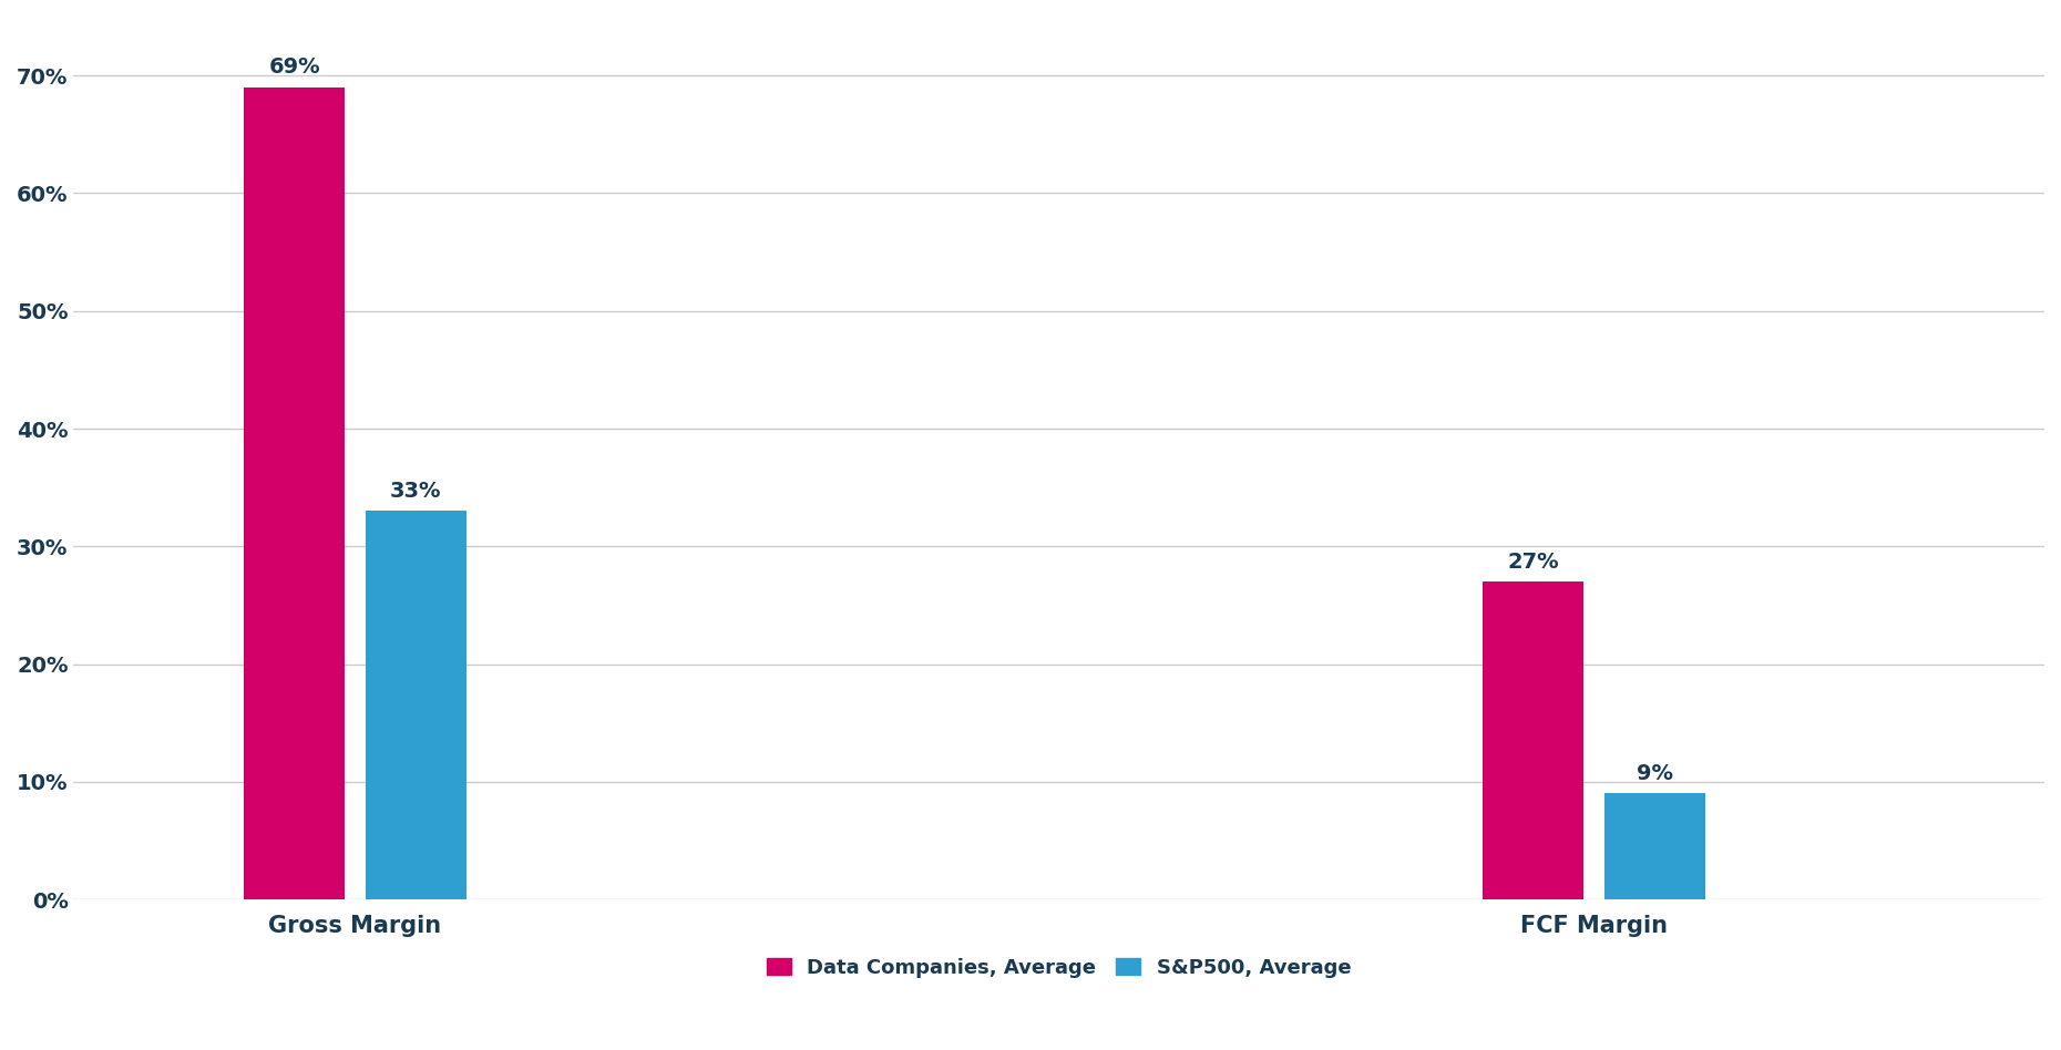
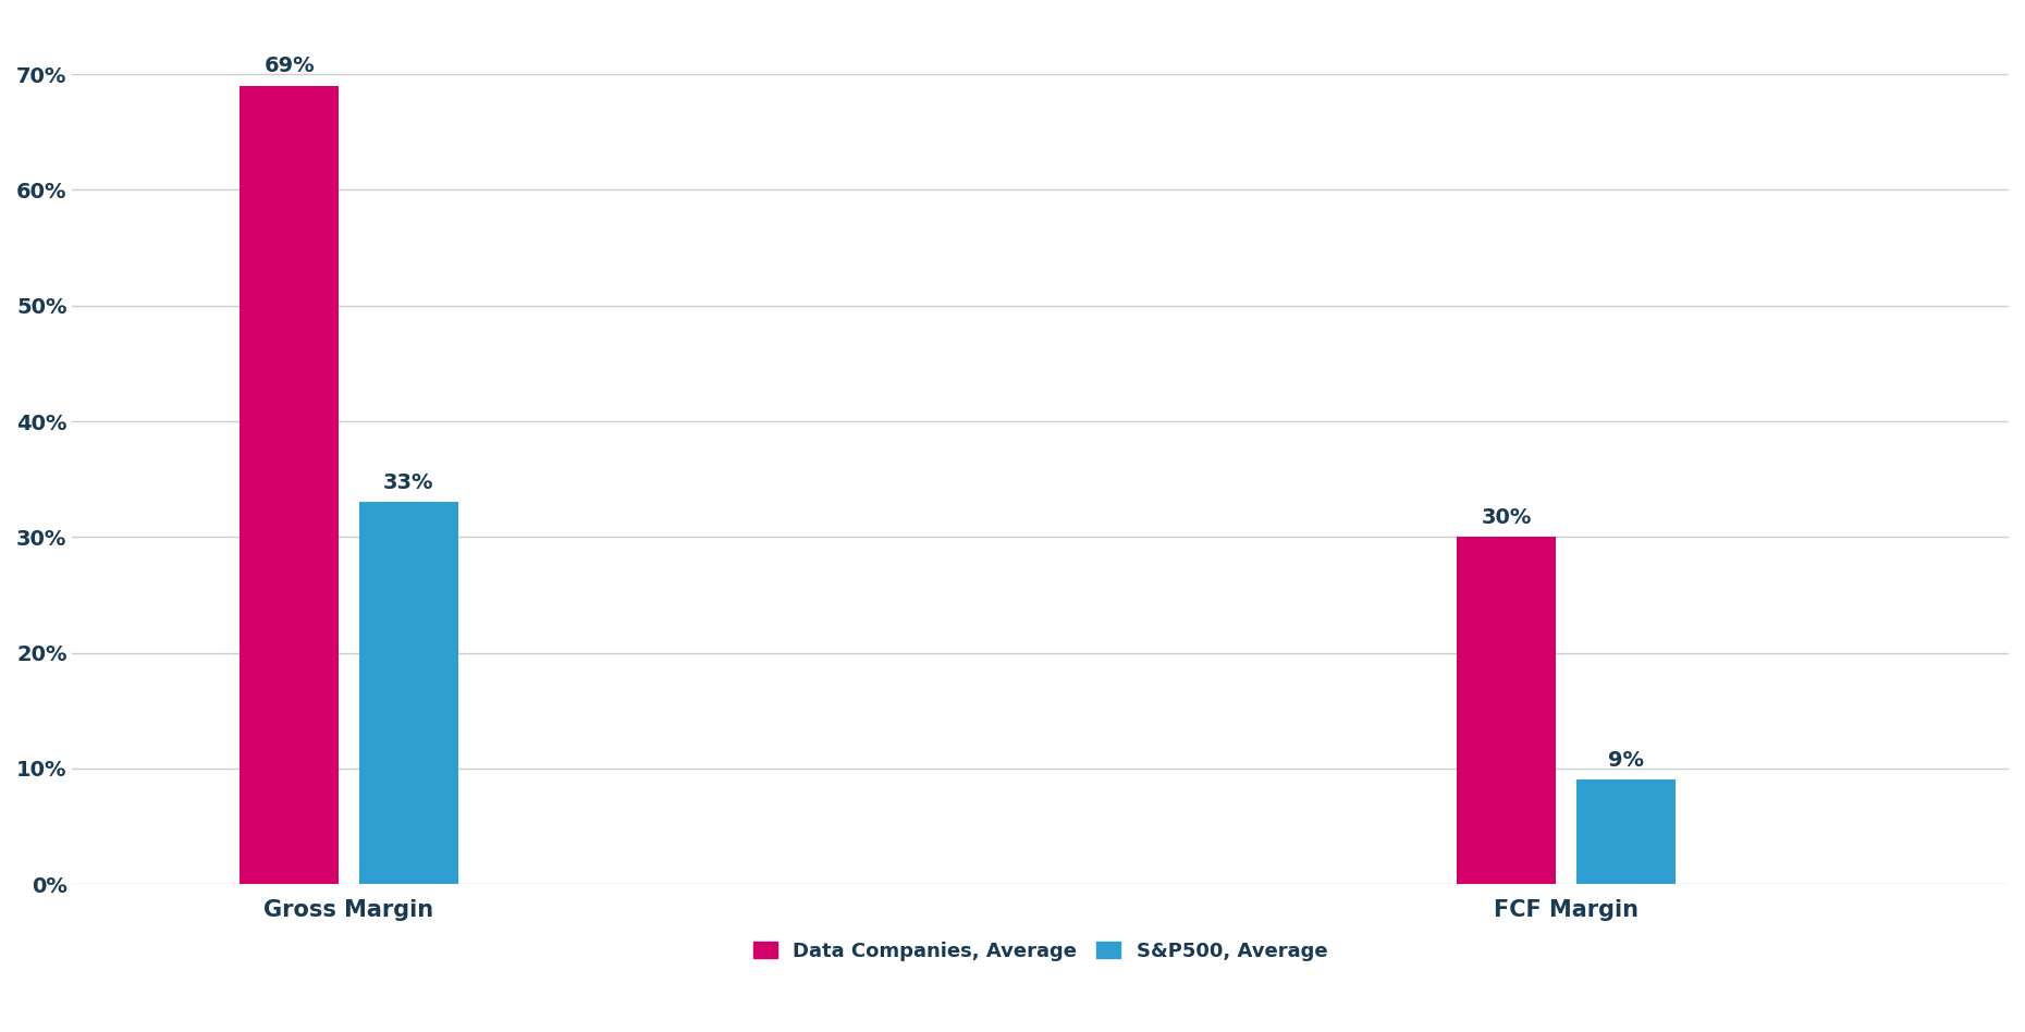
Data Companies, Average/FCF Margin: 27% -> 30%
